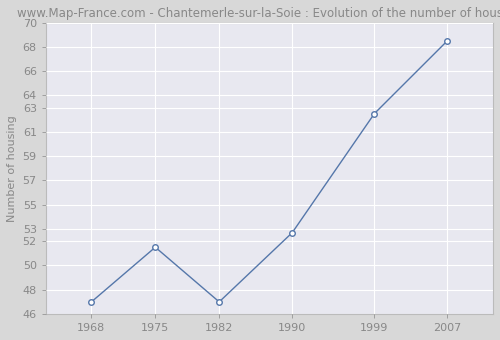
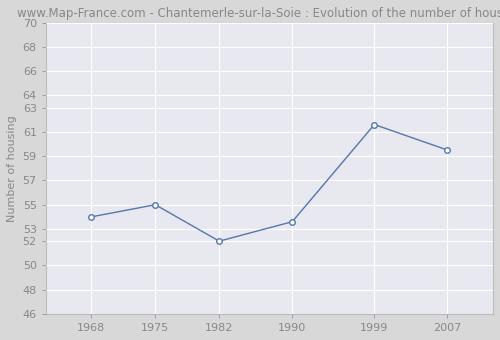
1968: 47.0 -> 54.0
1975: 51.5 -> 55.0
1982: 47.0 -> 52.0
1990: 52.7 -> 53.6
1999: 62.5 -> 61.6
2007: 68.5 -> 59.5
